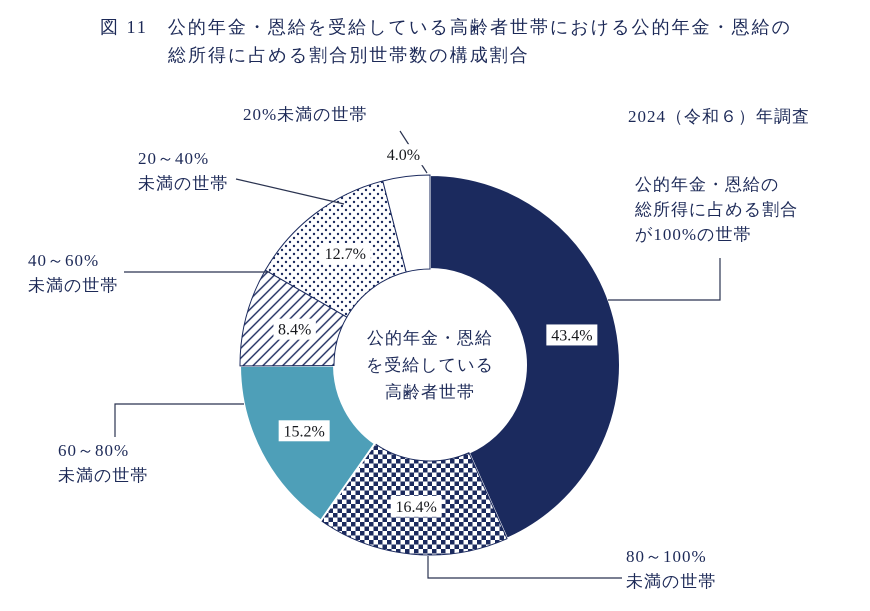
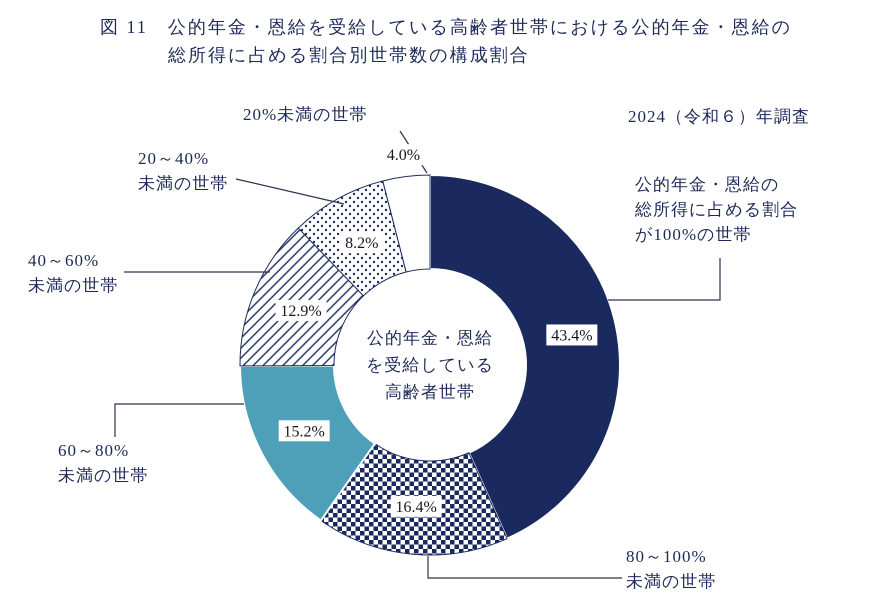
40～60%未満の世帯: 8.4% -> 12.9%
20～40%未満の世帯: 12.7% -> 8.2%
